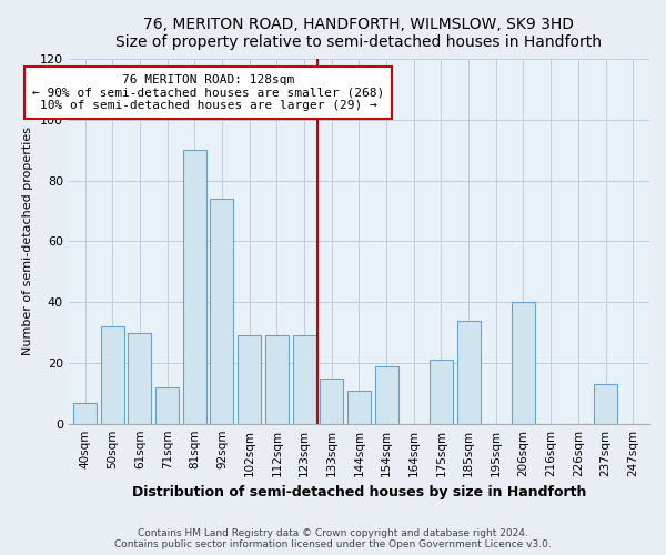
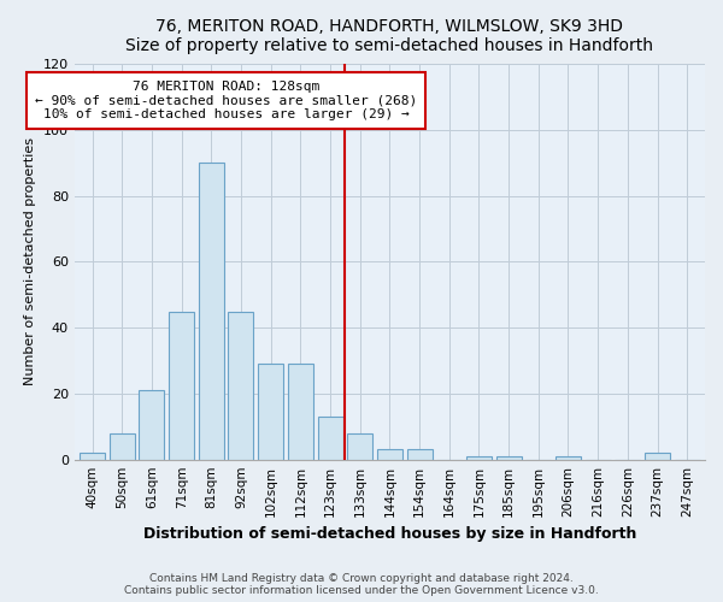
40sqm: 7 -> 2
50sqm: 32 -> 8
61sqm: 30 -> 21
71sqm: 12 -> 45
92sqm: 74 -> 45
123sqm: 29 -> 13
133sqm: 15 -> 8
144sqm: 11 -> 3
154sqm: 19 -> 3
175sqm: 21 -> 1
185sqm: 34 -> 1
206sqm: 40 -> 1
237sqm: 13 -> 2
